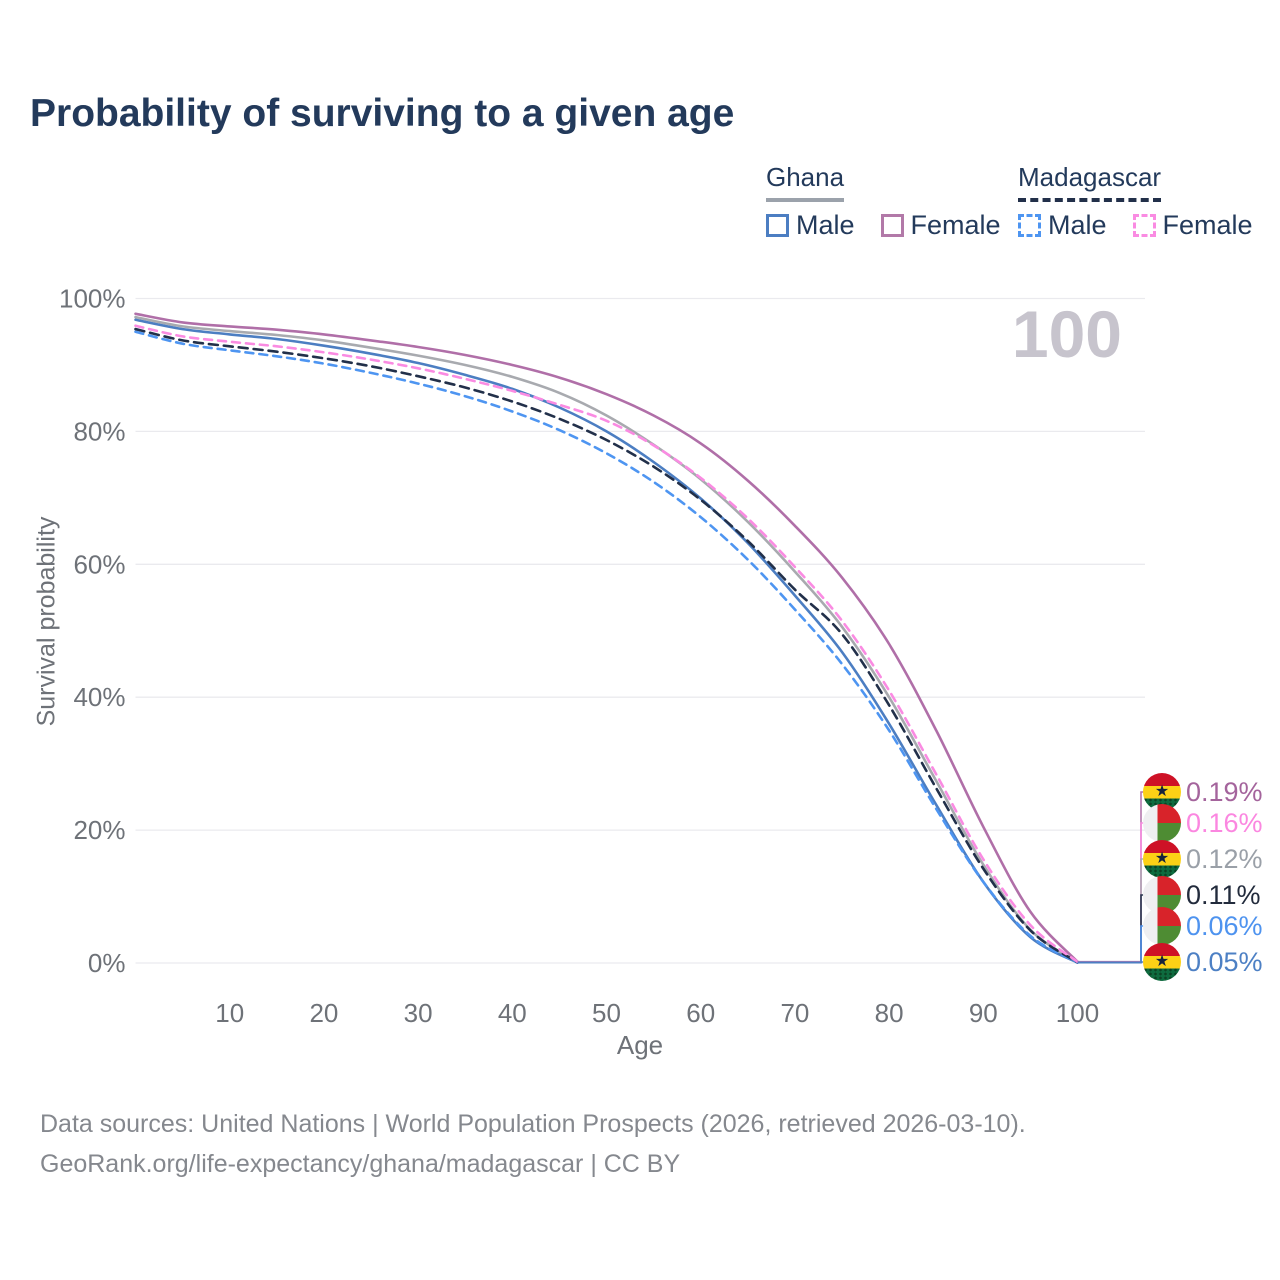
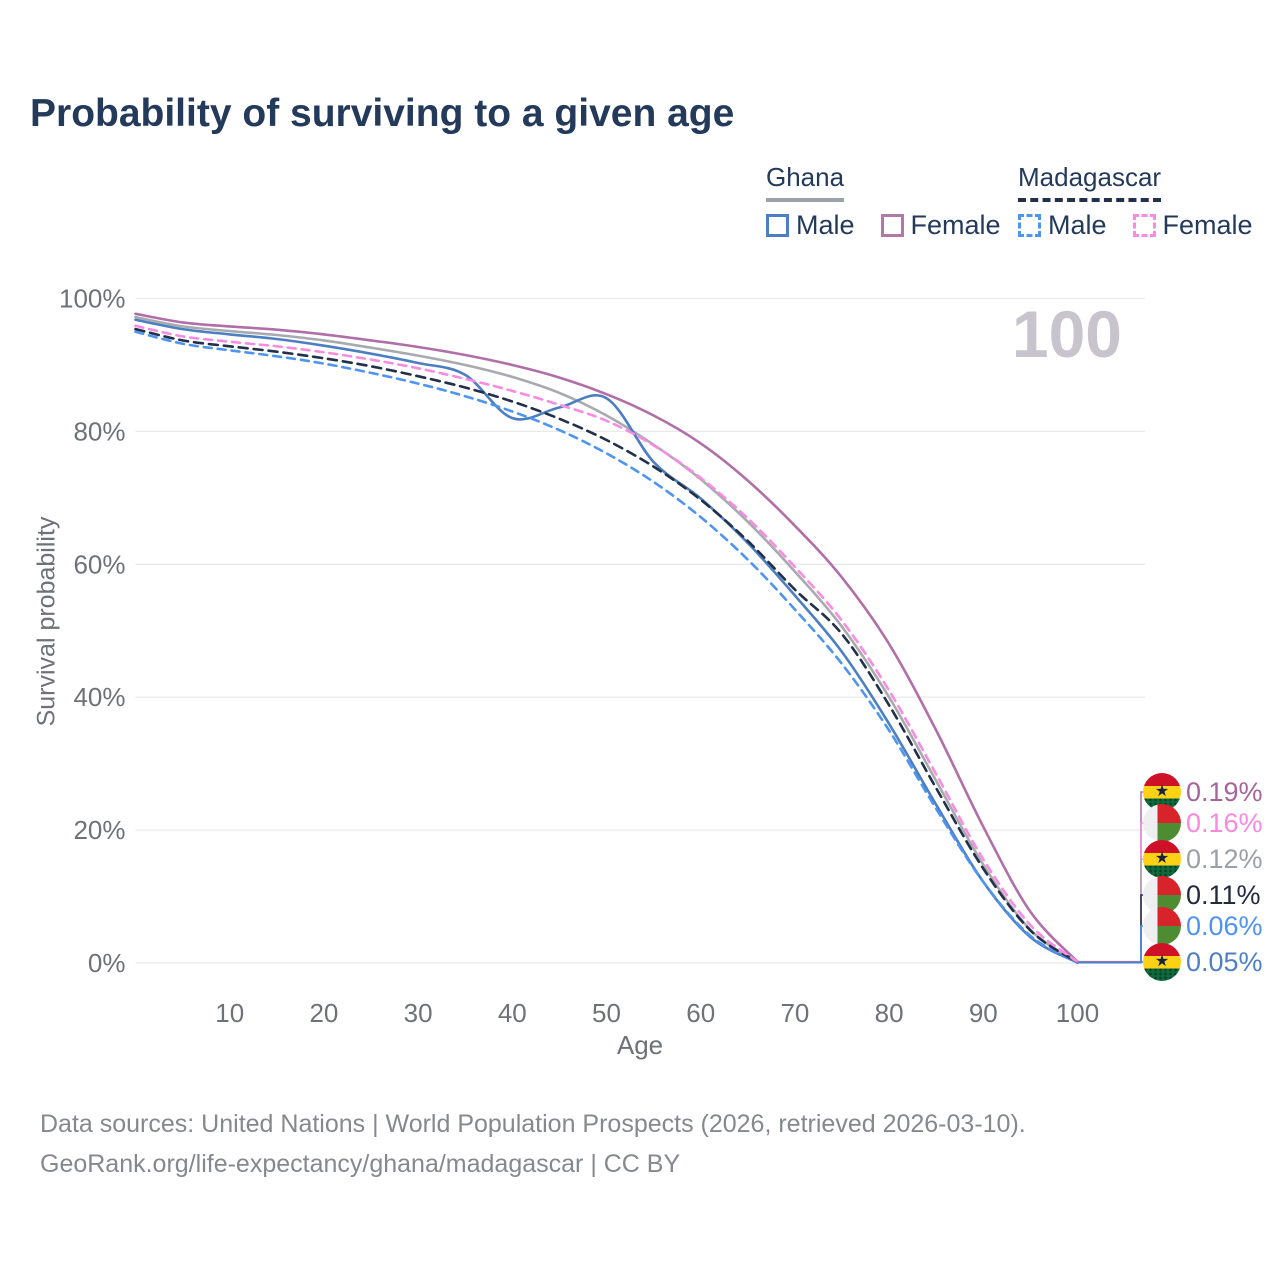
Ghana Male/40: 86% -> 82%
Ghana Male/50: 80% -> 85%
